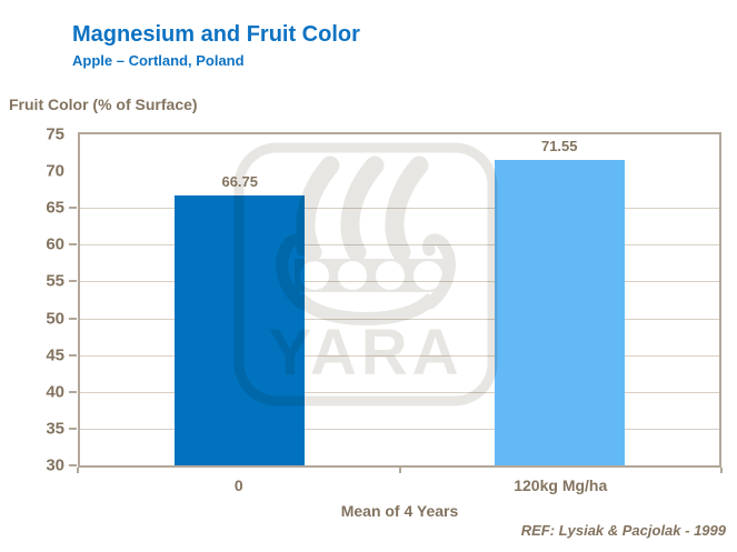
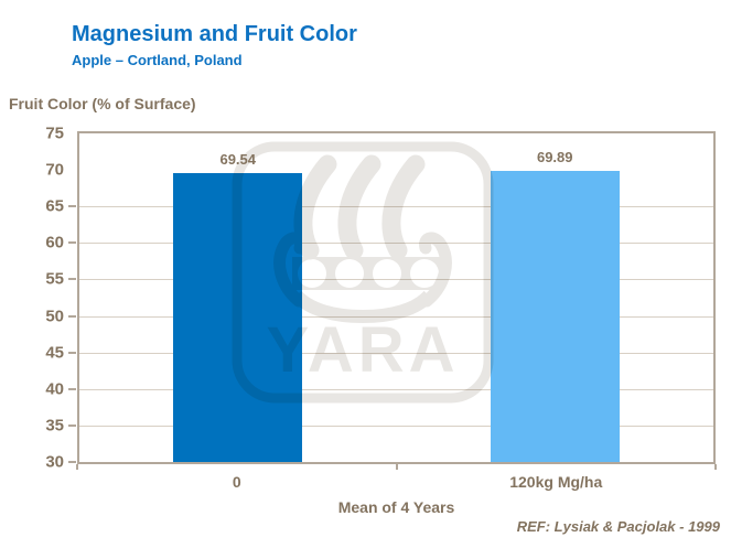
0: 66.75 -> 69.54
120kg Mg/ha: 71.55 -> 69.89
